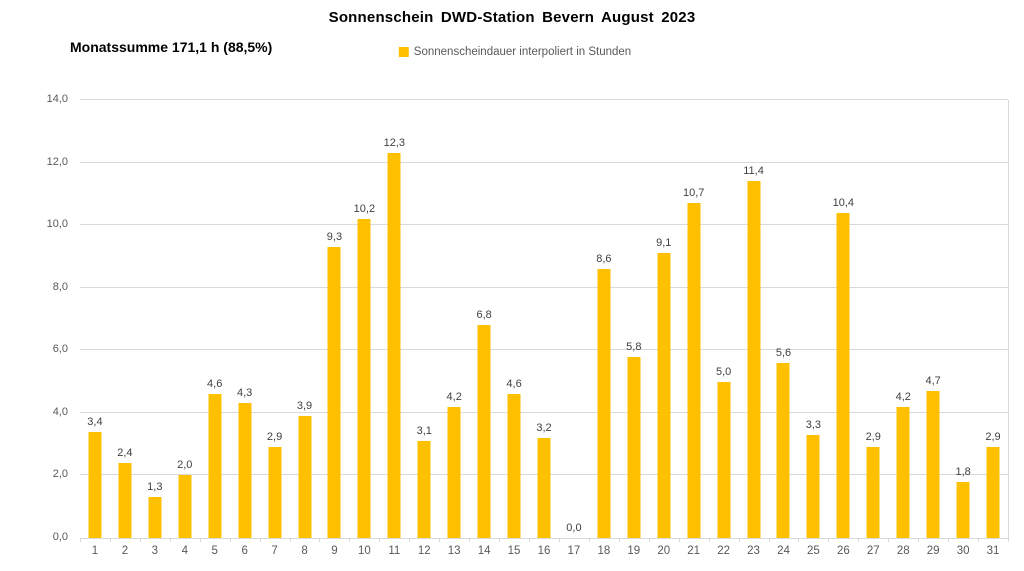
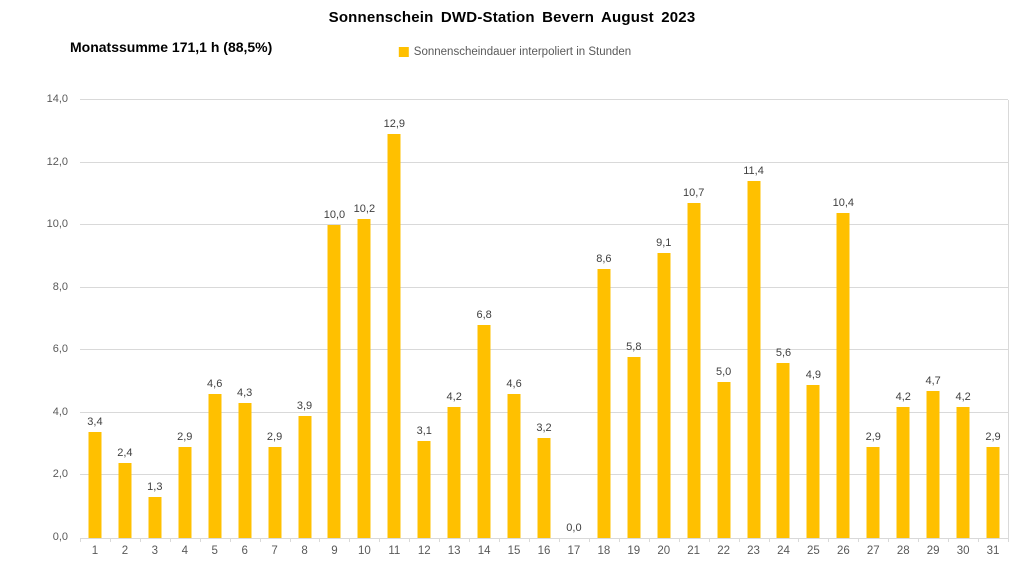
4: 2,0 -> 2,9
9: 9,3 -> 10,0
11: 12,3 -> 12,9
25: 3,3 -> 4,9
30: 1,8 -> 4,2
